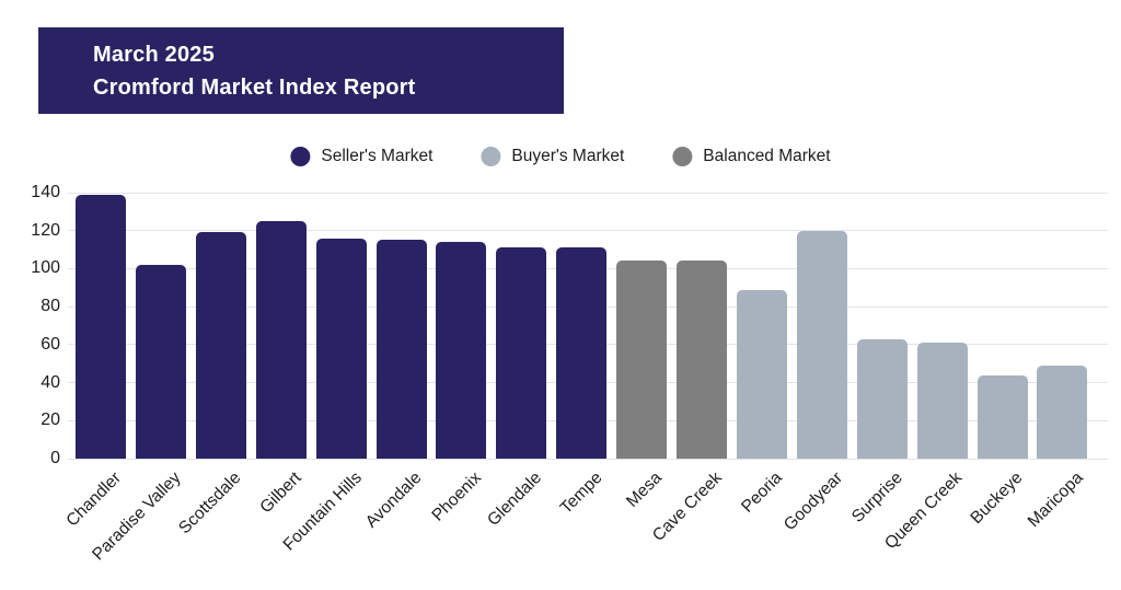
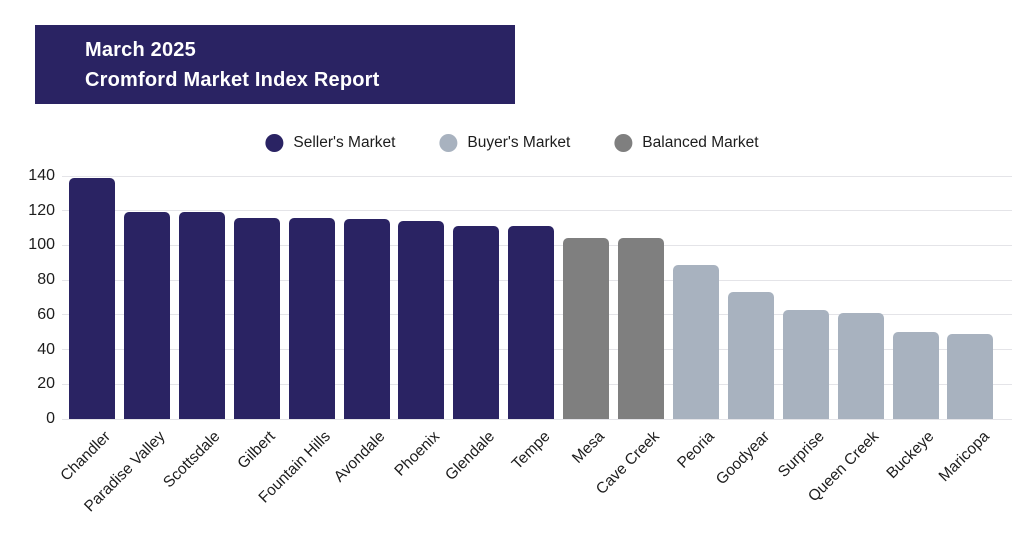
Paradise Valley: 102 -> 119
Gilbert: 125 -> 116
Goodyear: 120 -> 73
Buckeye: 44 -> 50
